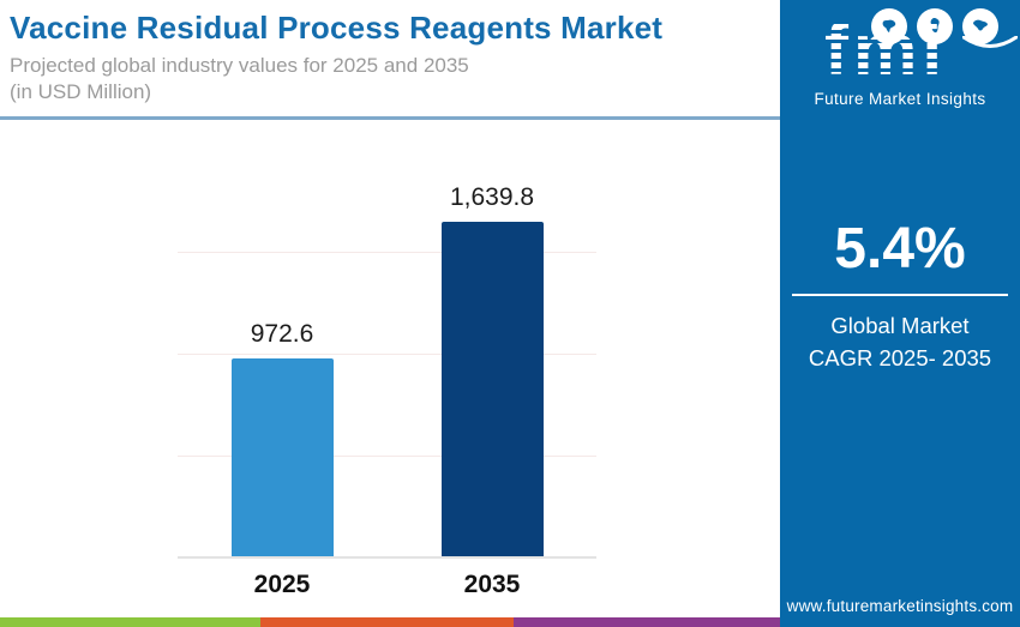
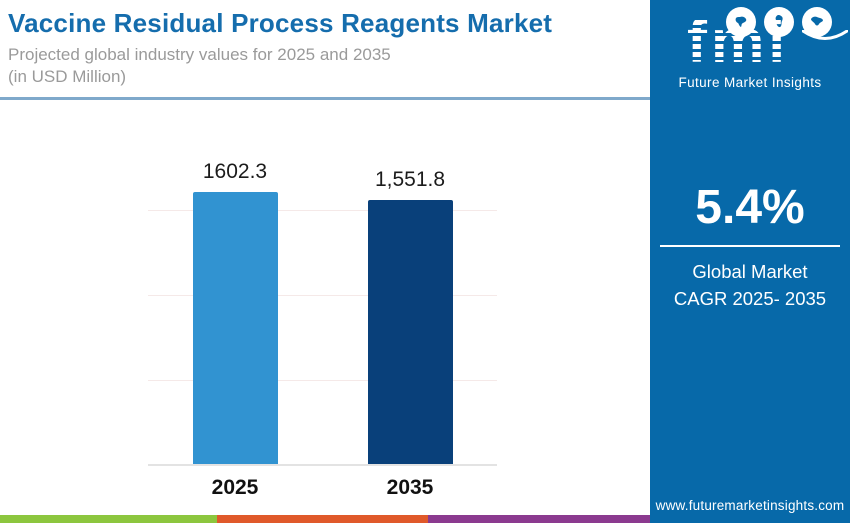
2025: 972.6 -> 1602.3
2035: 1,639.8 -> 1,551.8
